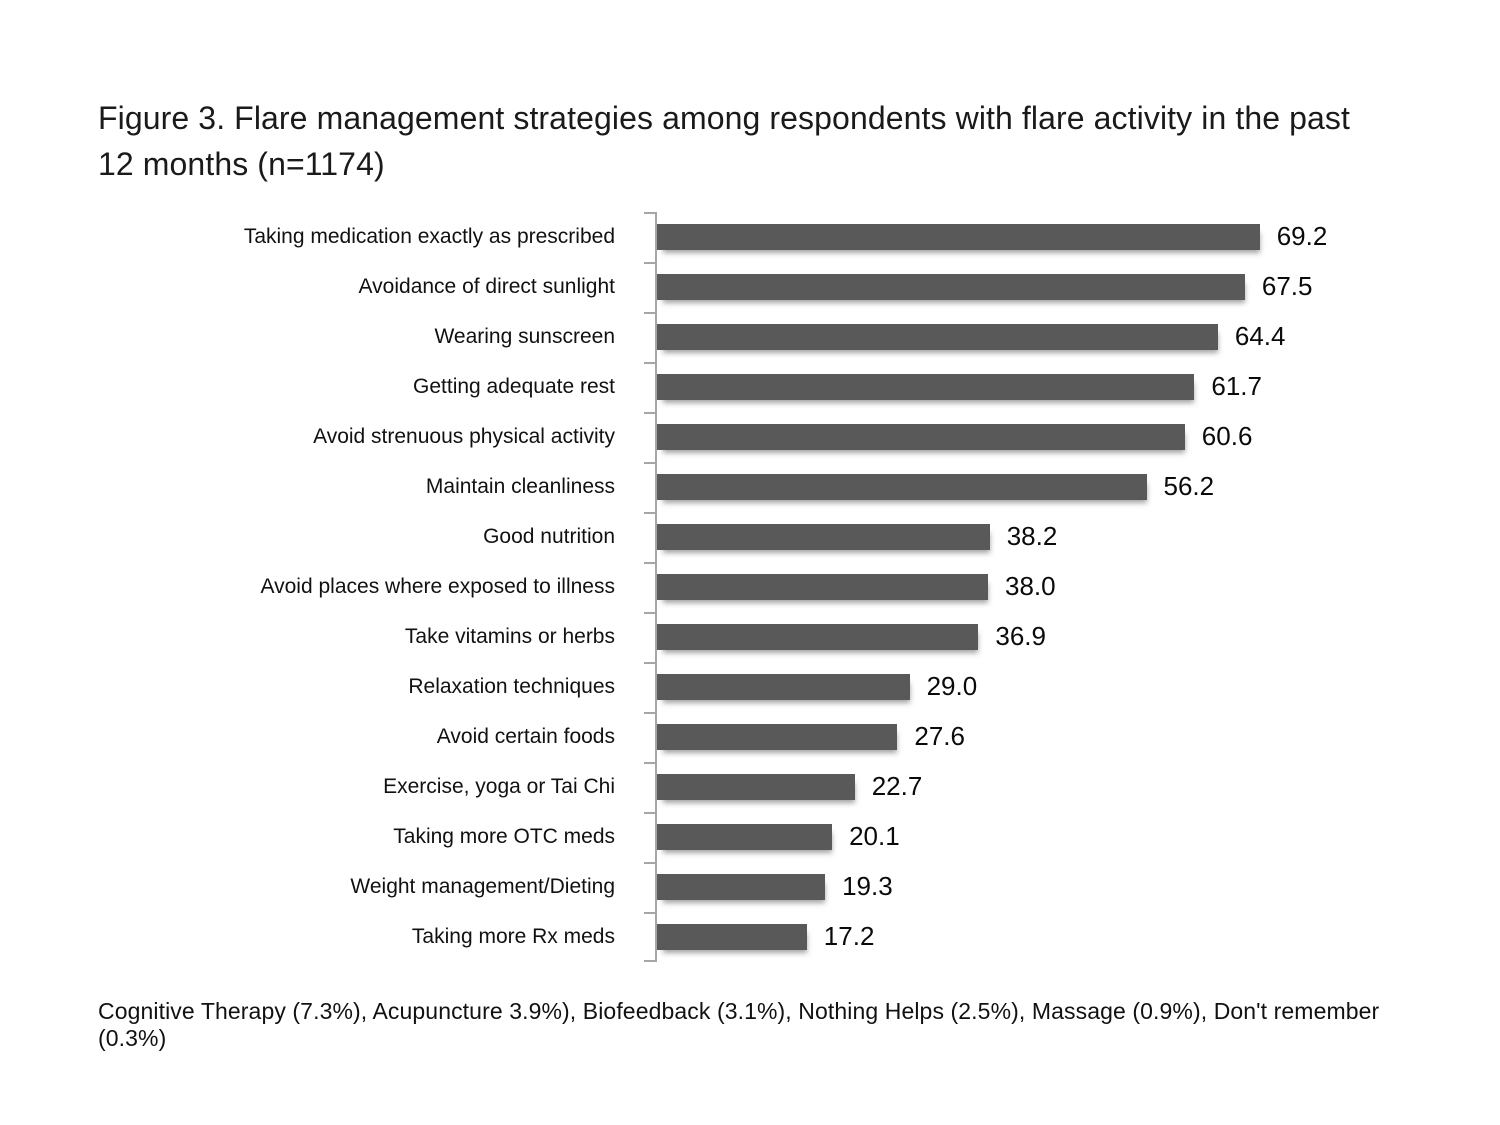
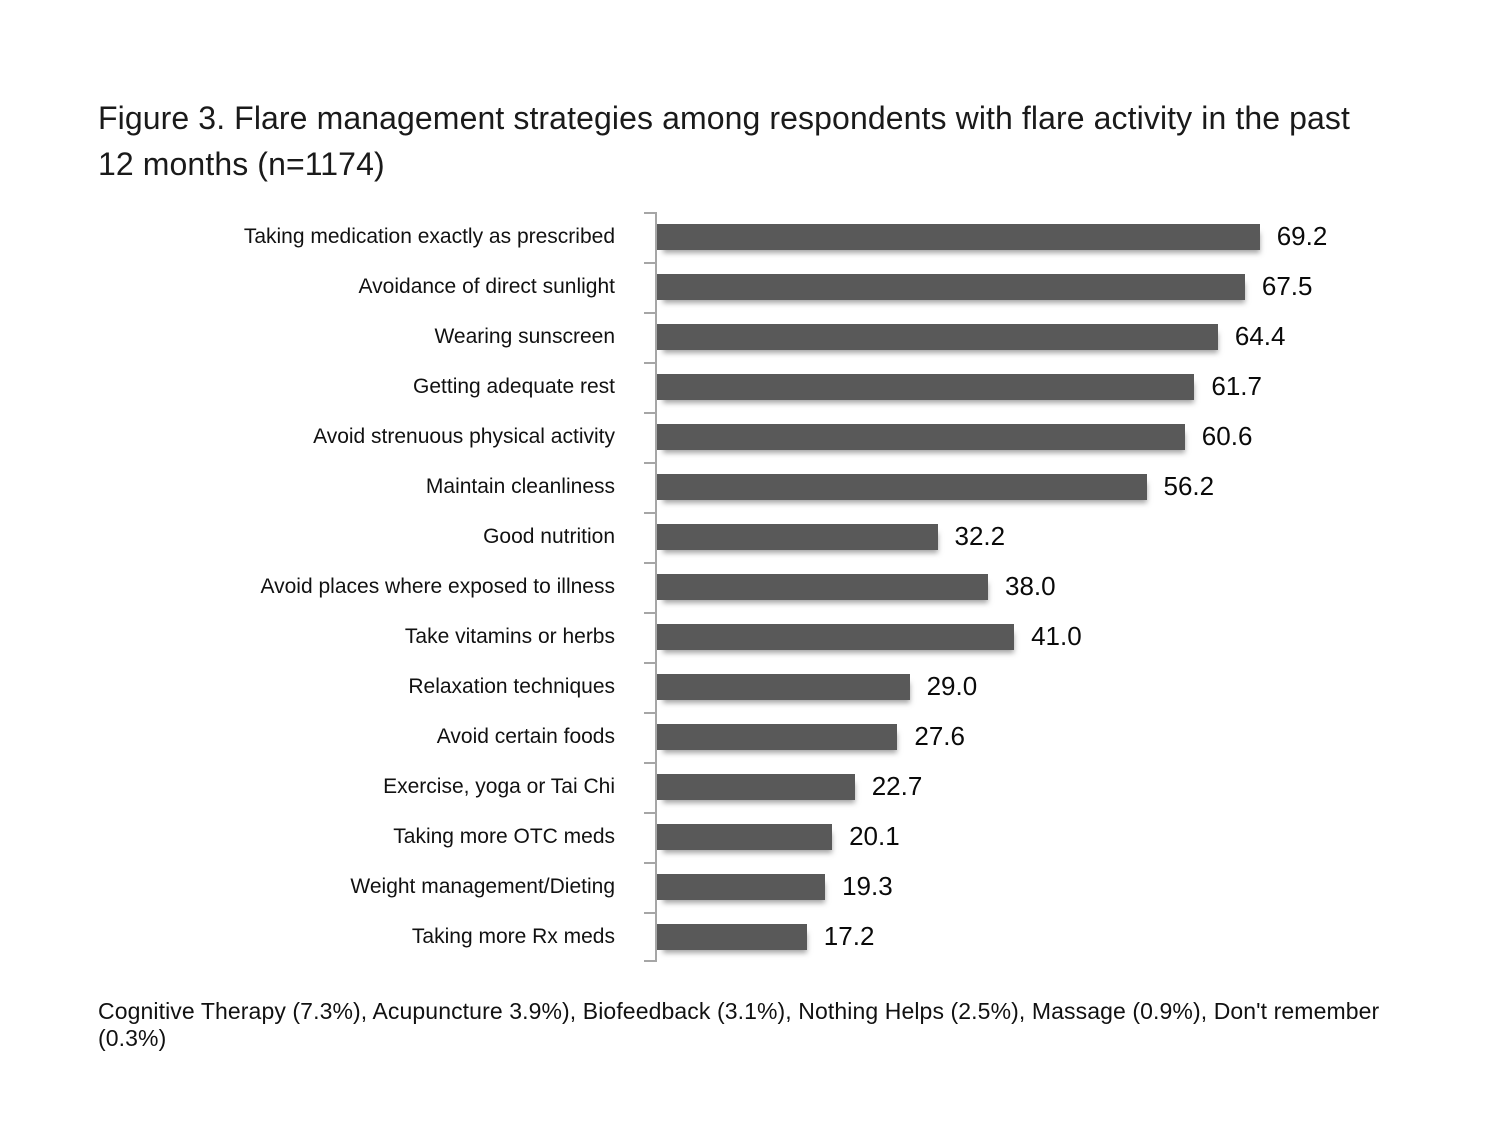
Good nutrition: 38.2 -> 32.2
Take vitamins or herbs: 36.9 -> 41.0
